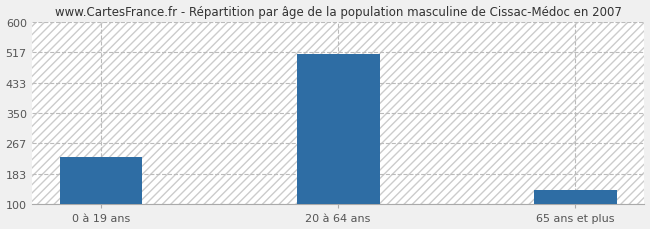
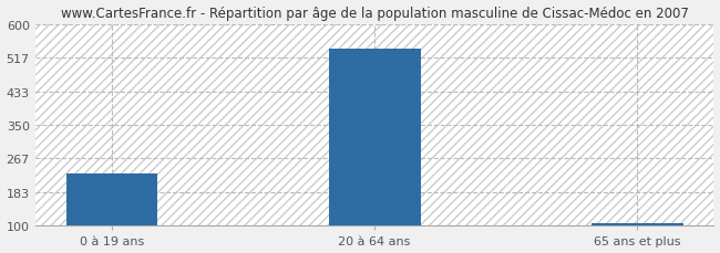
20 à 64 ans: 510 -> 539
65 ans et plus: 140 -> 106
